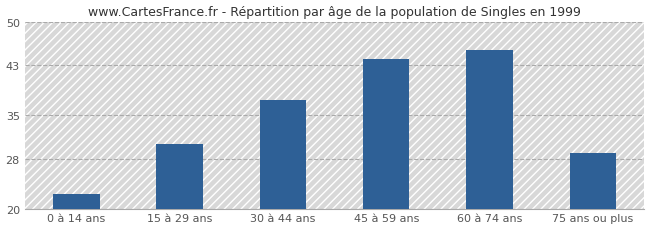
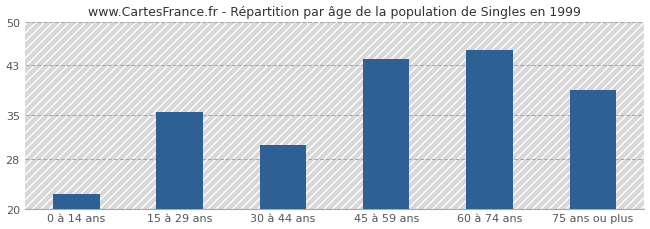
15 à 29 ans: 30.5 -> 35.6
30 à 44 ans: 37.5 -> 30.2
75 ans ou plus: 29.0 -> 39.0
